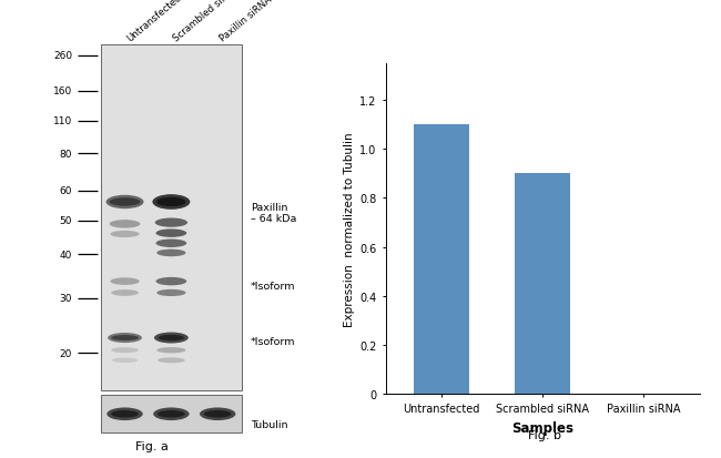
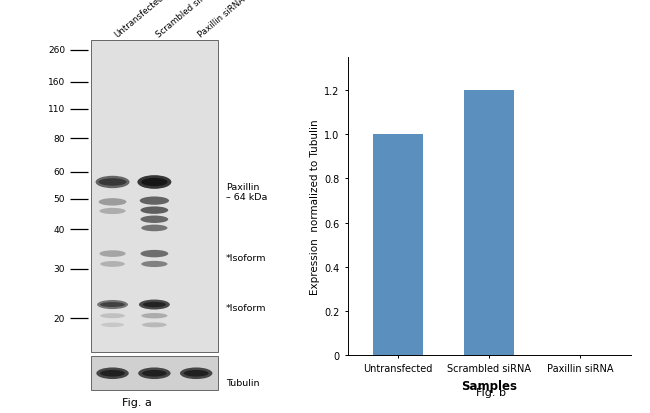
Untransfected: 1.1 -> 1.0
Scrambled siRNA: 0.9 -> 1.2
